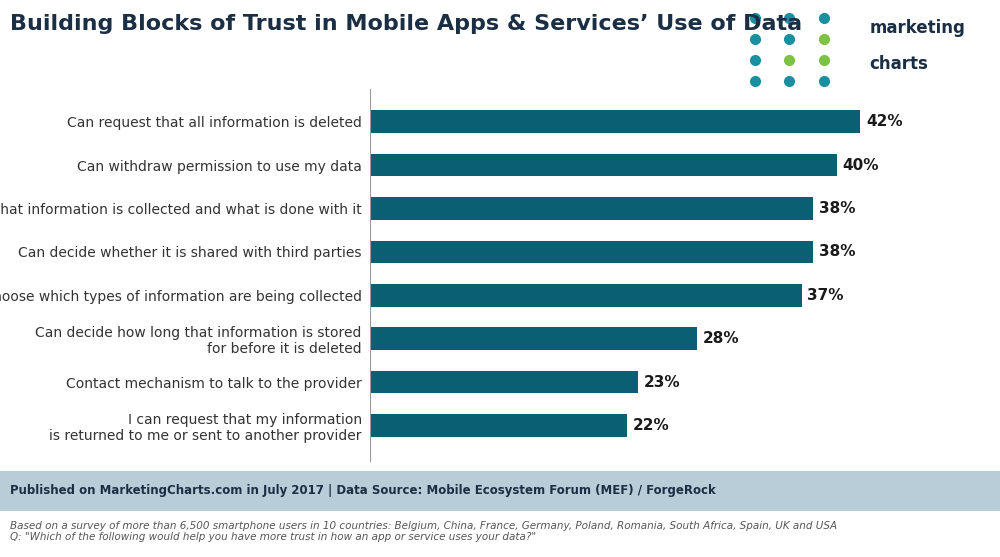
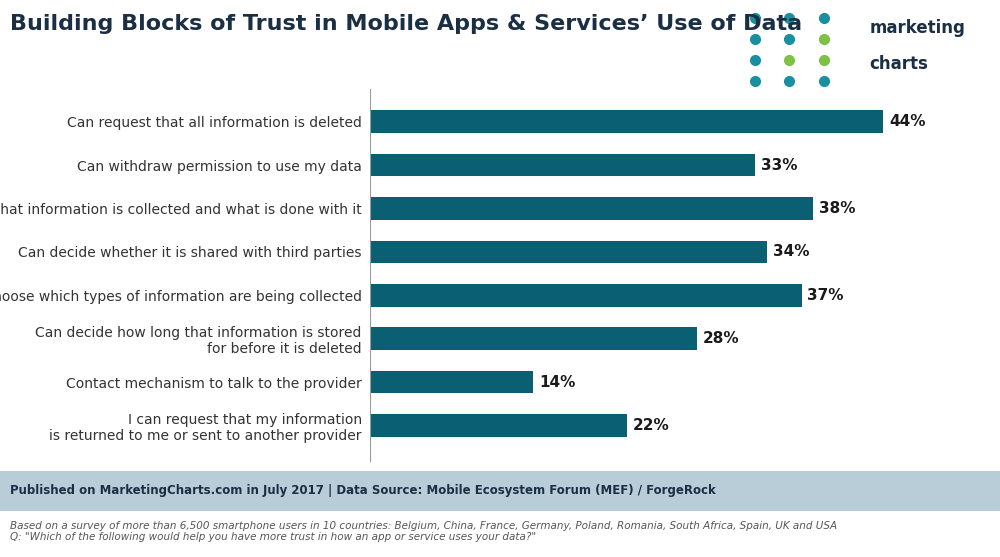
Can request that all information is deleted: 42% -> 44%
Can withdraw permission to use my data: 40% -> 33%
Can decide whether it is shared with third parties: 38% -> 34%
Contact mechanism to talk to the provider: 23% -> 14%
